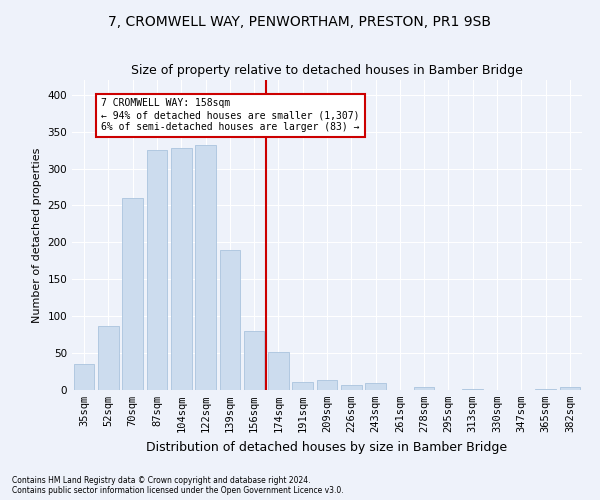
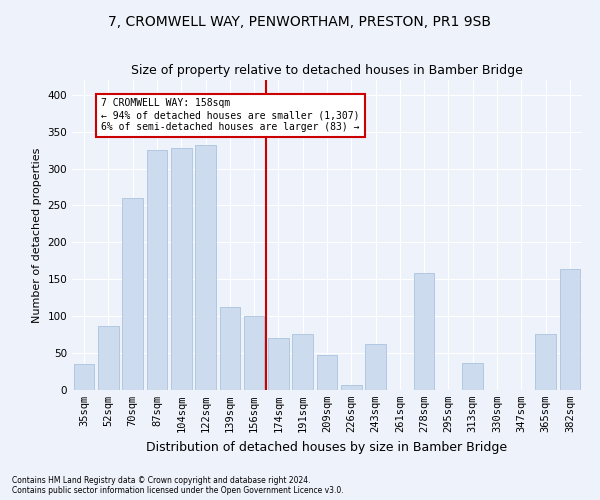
139sqm: 190 -> 112
156sqm: 80 -> 100
174sqm: 52 -> 70
191sqm: 11 -> 76
209sqm: 13 -> 48
243sqm: 9 -> 62
278sqm: 4 -> 158
313sqm: 2 -> 36
365sqm: 2 -> 76
382sqm: 4 -> 164
